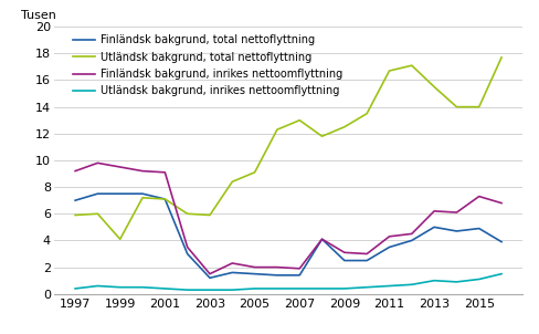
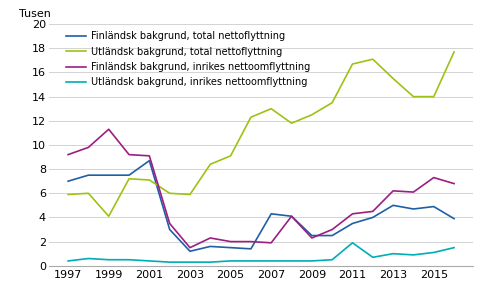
Finländsk bakgrund, inrikes nettoomflyttning/1999: 9.5 -> 11.3
Finländsk bakgrund, total nettoflyttning/2001: 7.1 -> 8.7
Finländsk bakgrund, total nettoflyttning/2007: 1.4 -> 4.3
Finländsk bakgrund, inrikes nettoomflyttning/2009: 3.1 -> 2.3
Utländsk bakgrund, inrikes nettoomflyttning/2011: 0.6 -> 1.9
